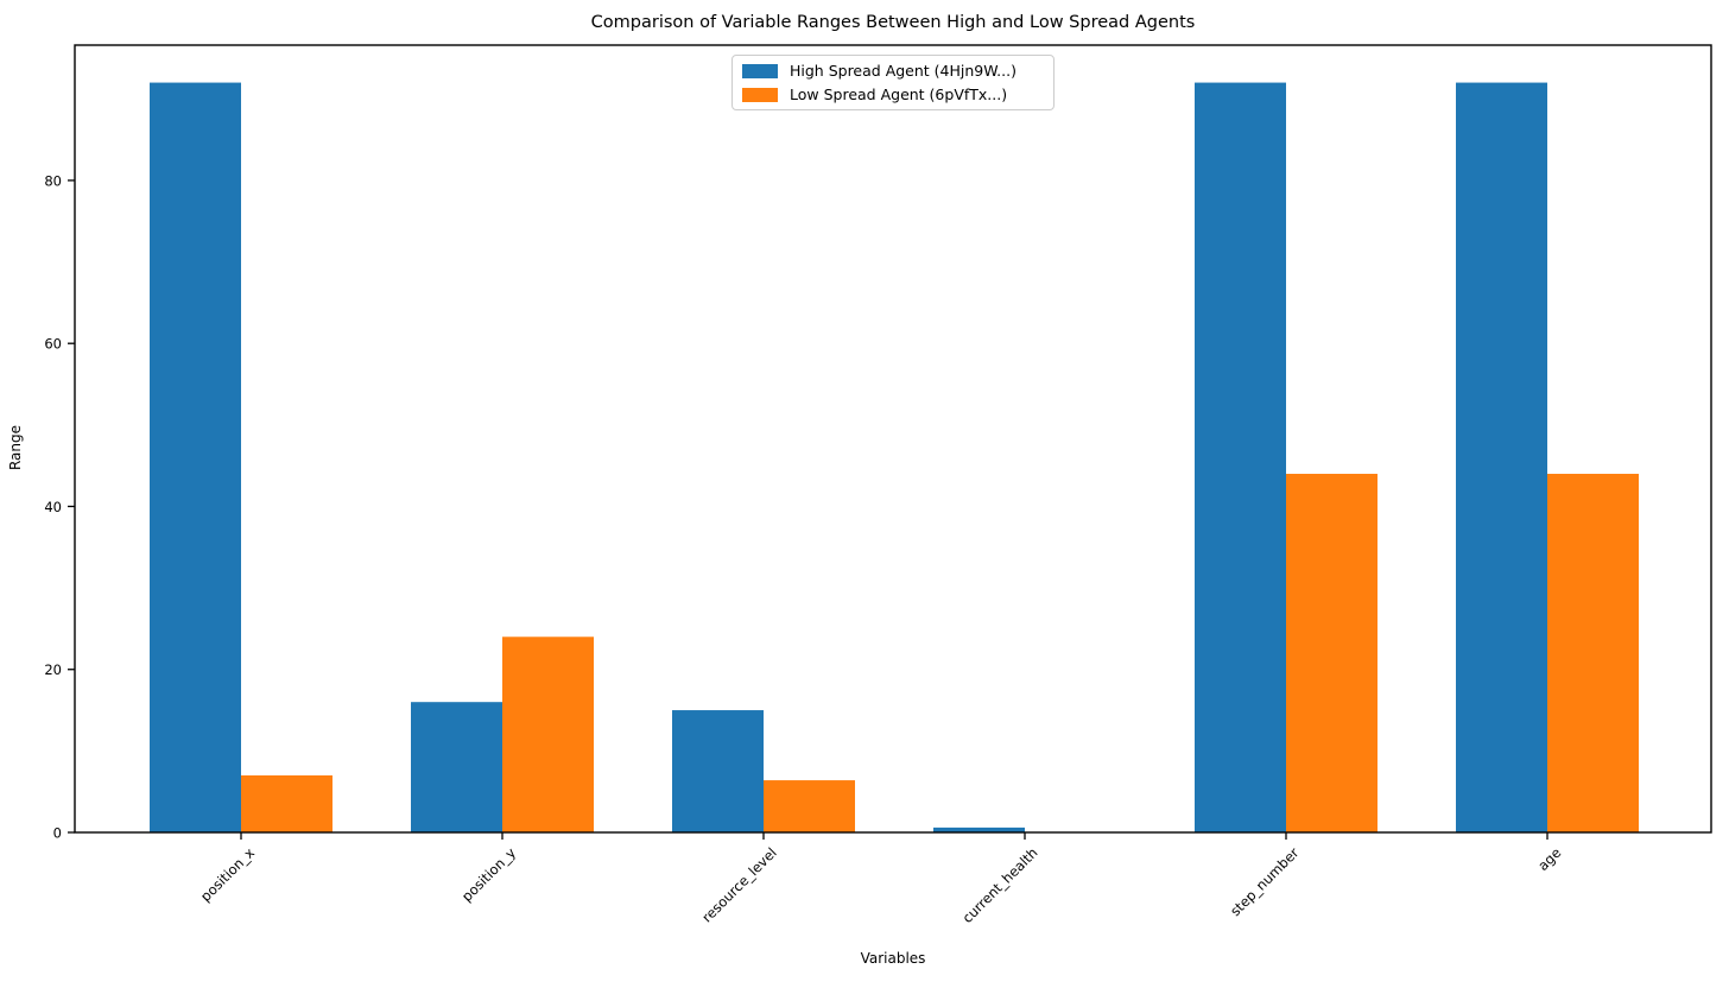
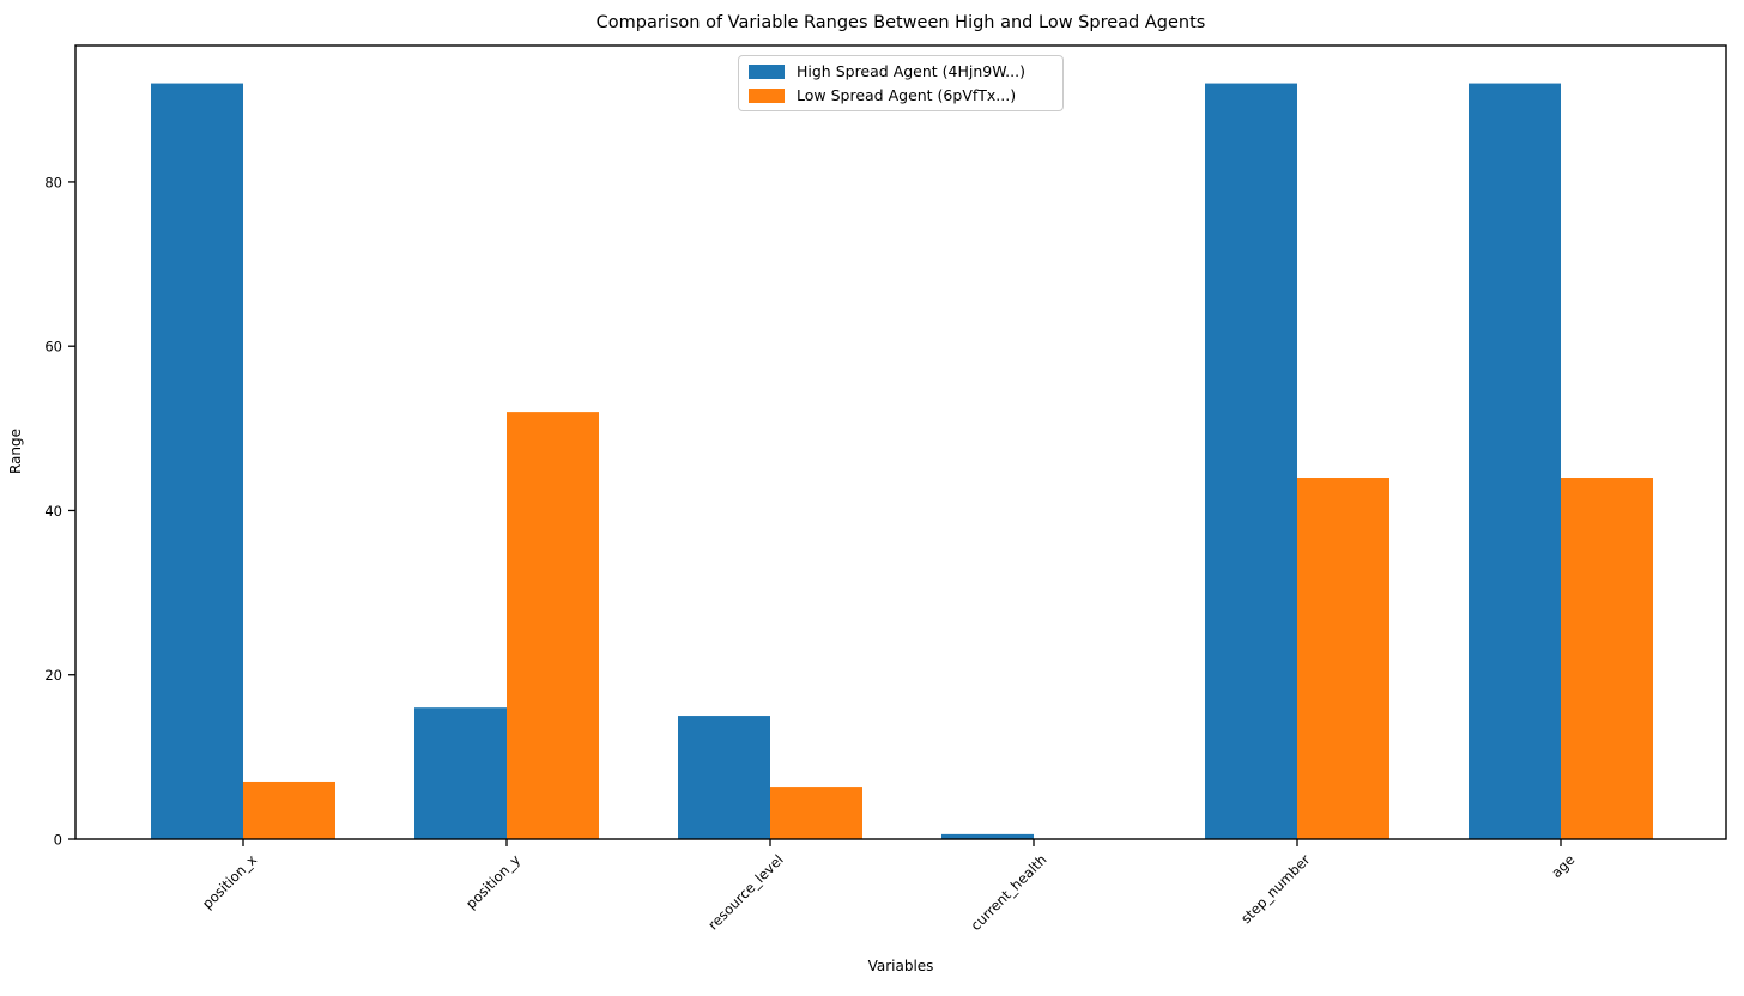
Low Spread Agent (6pVfTx...)/position_y: 24 -> 52
